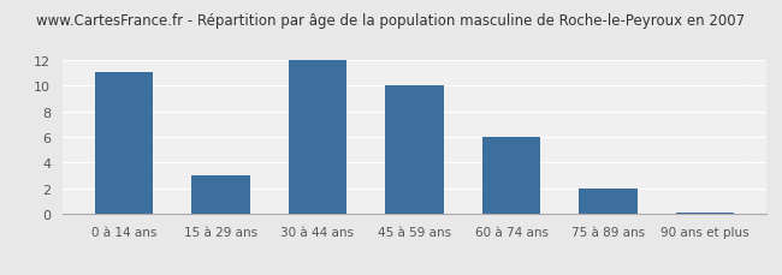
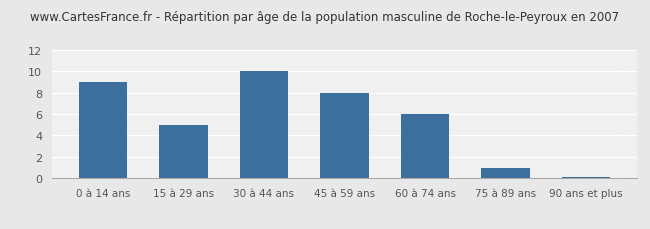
0 à 14 ans: 11.0 -> 9.0
15 à 29 ans: 3.0 -> 5.0
30 à 44 ans: 12.0 -> 10.0
45 à 59 ans: 10.0 -> 8.0
75 à 89 ans: 2.0 -> 1.0
